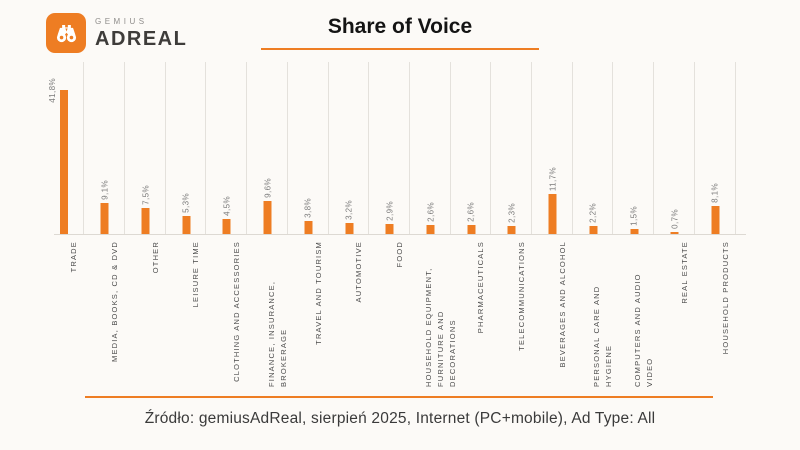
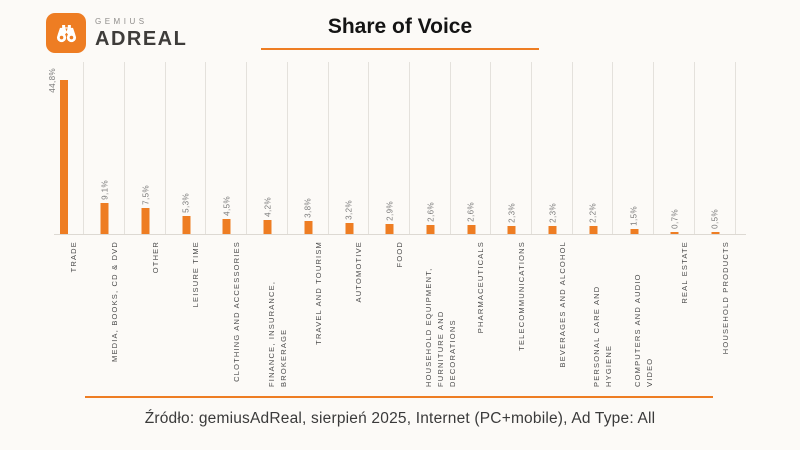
TRADE: 41,8% -> 44,8%
FINANCE, INSURANCE, BROKERAGE: 9,6% -> 4,2%
BEVERAGES AND ALCOHOL: 11,7% -> 2,3%
HOUSEHOLD PRODUCTS: 8,1% -> 0,5%
